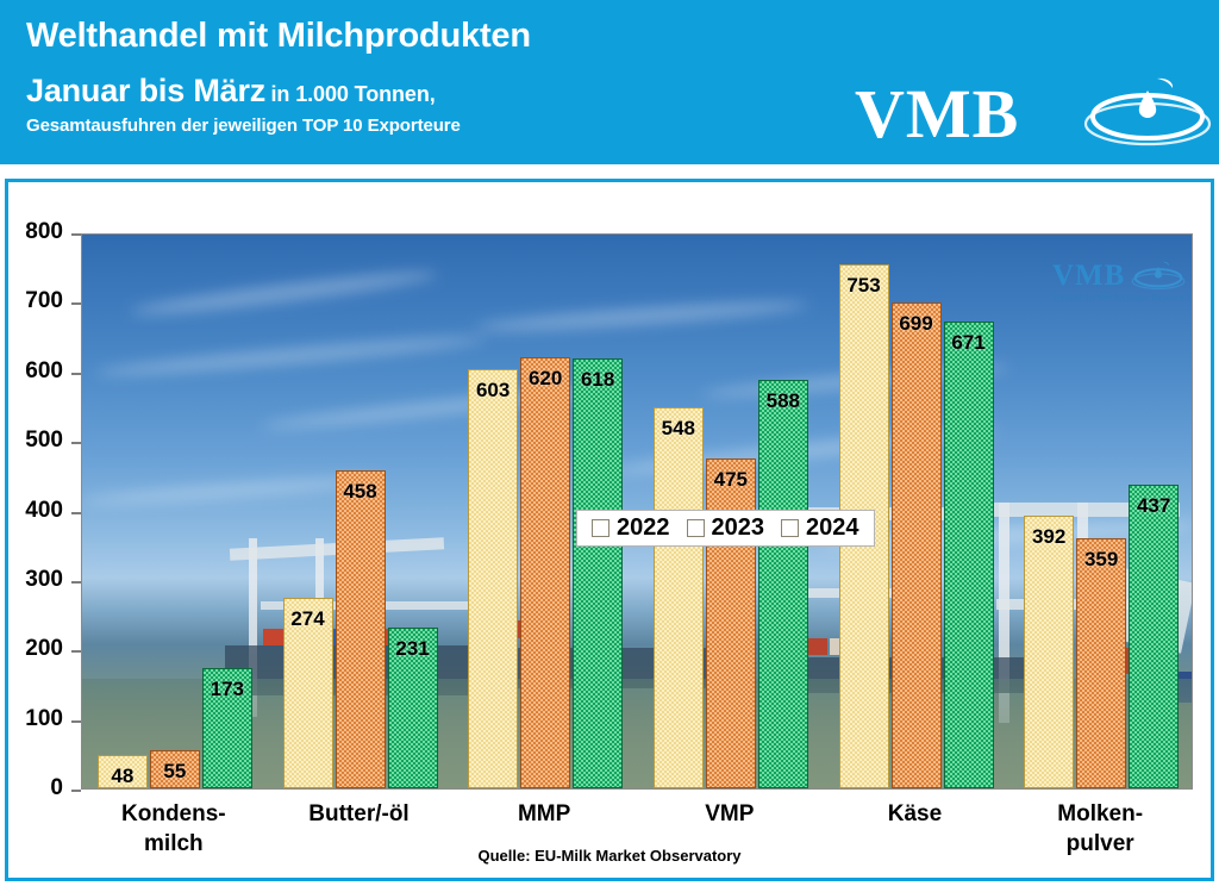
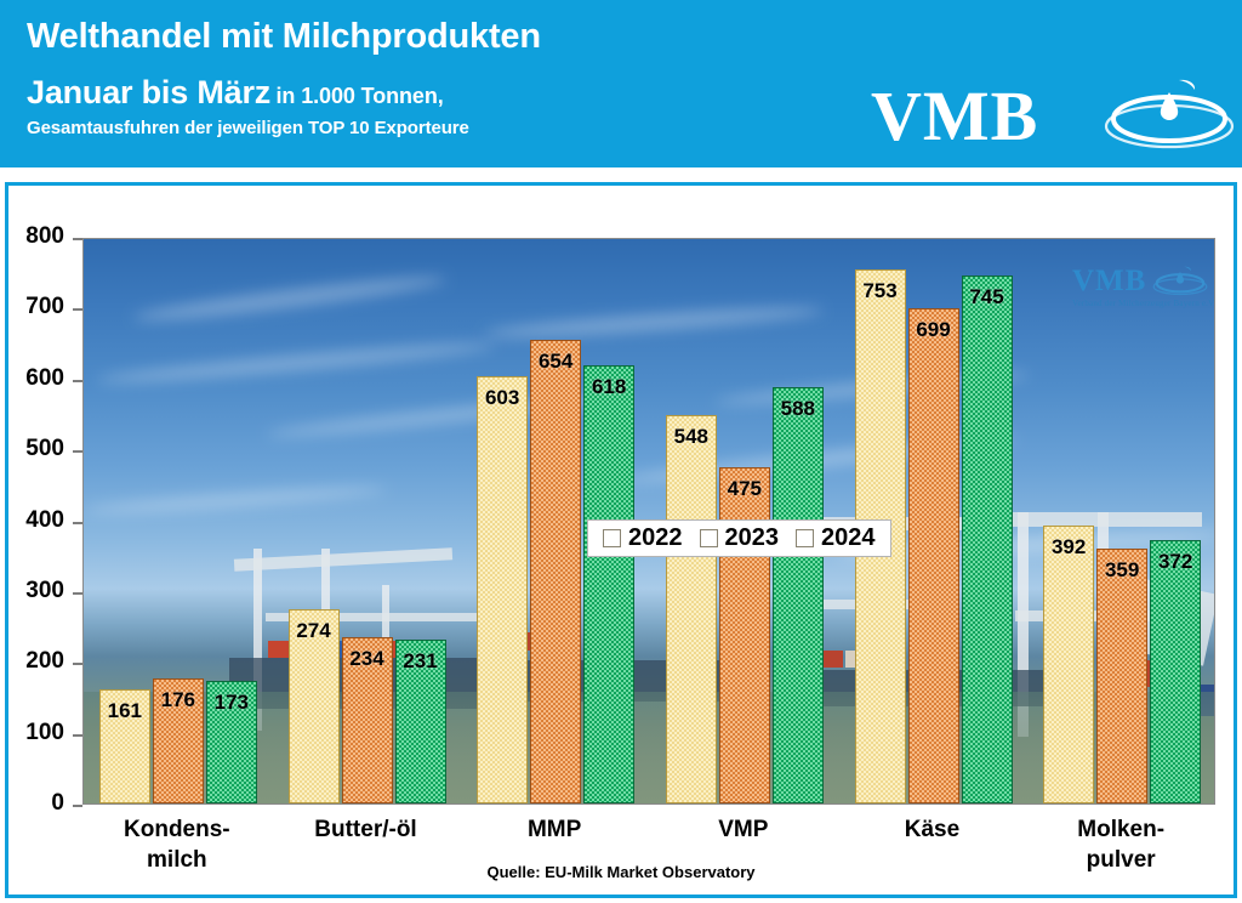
2022/Kondens- milch: 48 -> 161
2023/Kondens- milch: 55 -> 176
2023/Butter/-öl: 458 -> 234
2023/MMP: 620 -> 654
2024/Käse: 671 -> 745
2024/Molken- pulver: 437 -> 372
